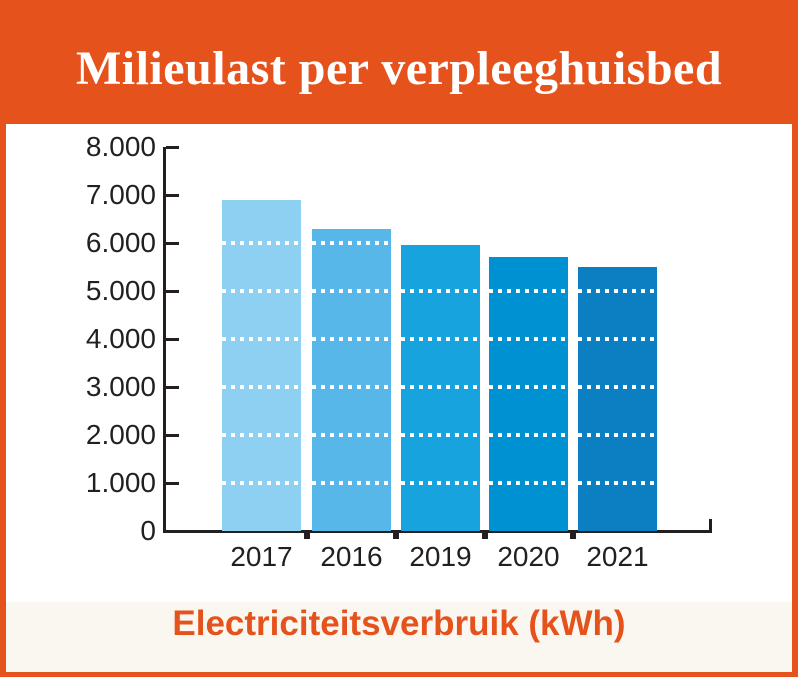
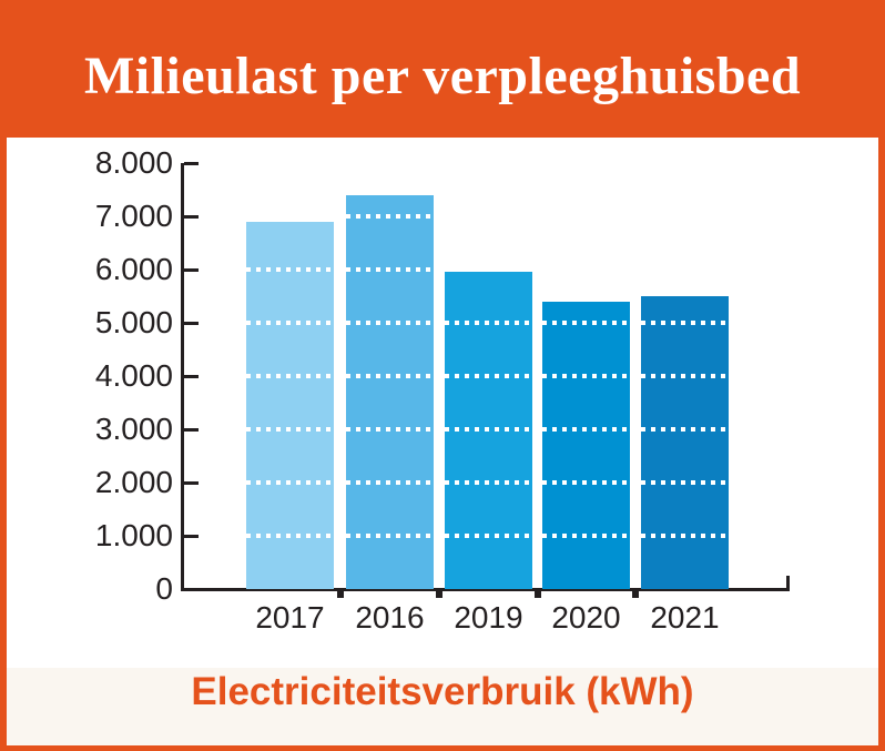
2016: 6300 -> 7400
2020: 5700 -> 5400
